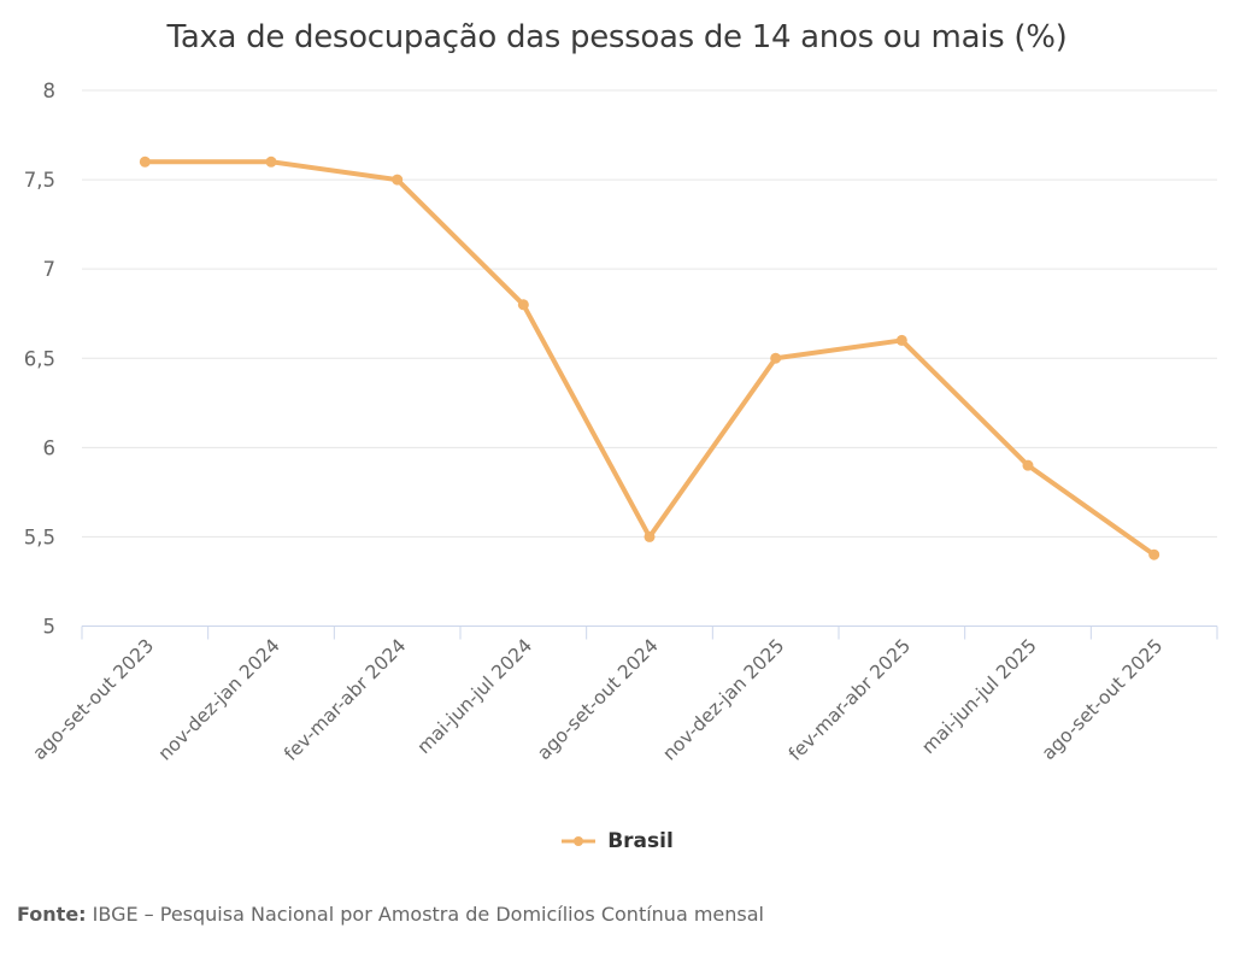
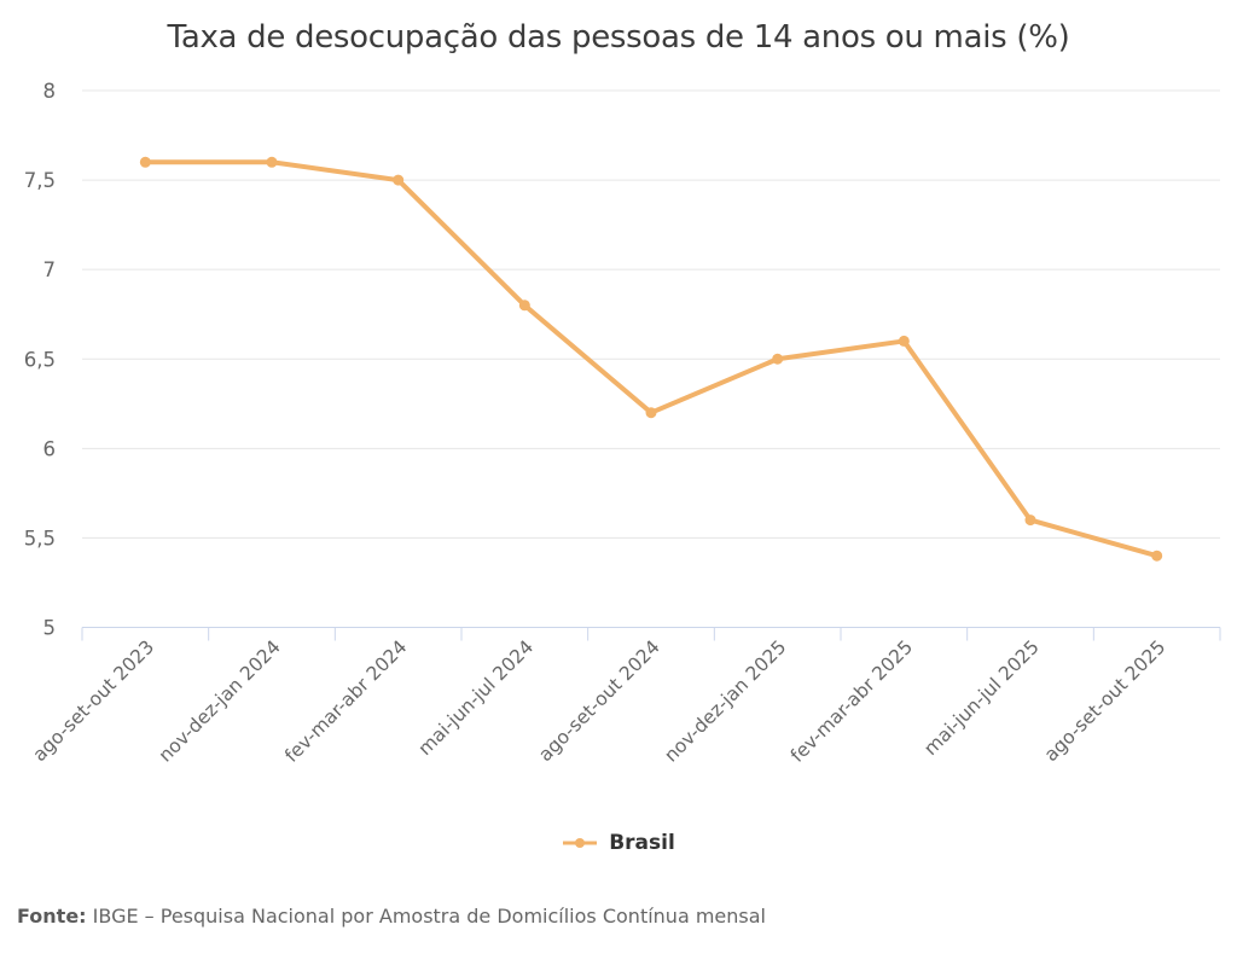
ago-set-out 2024: 5.5 -> 6.2
mai-jun-jul 2025: 5.9 -> 5.6
